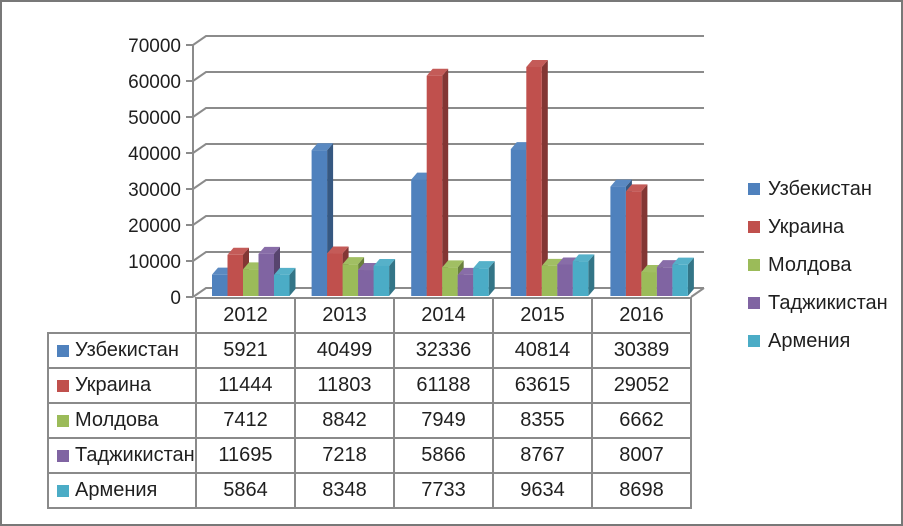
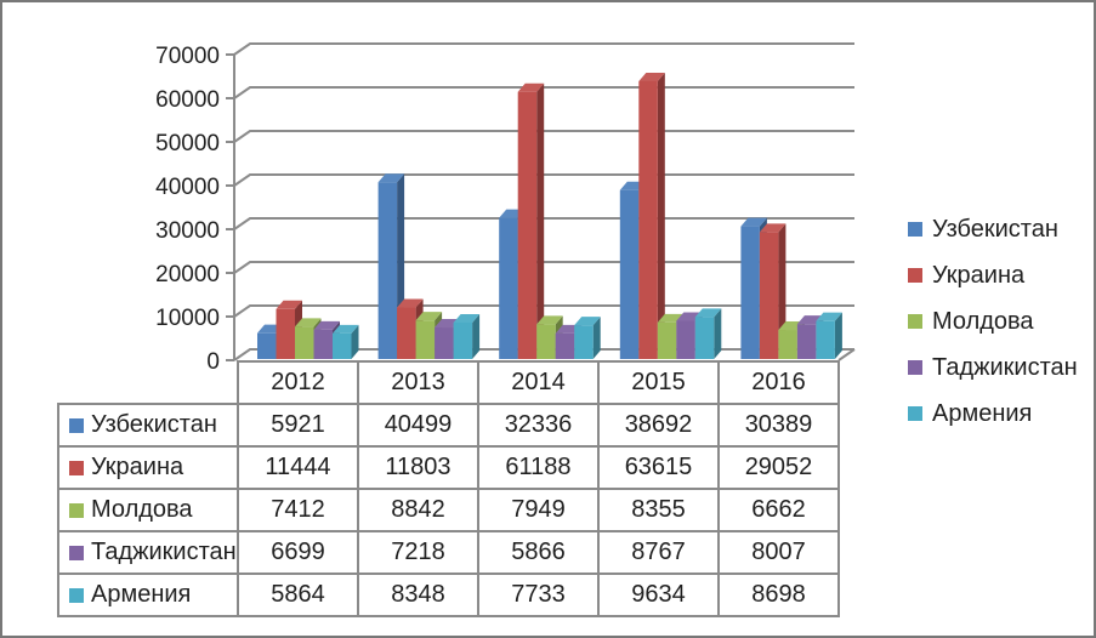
Таджикистан/2012: 11695 -> 6699
Узбекистан/2015: 40814 -> 38692
